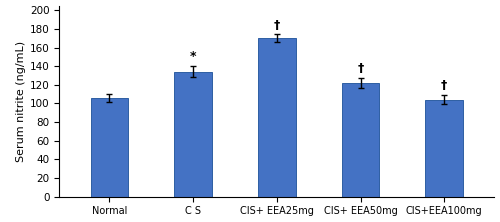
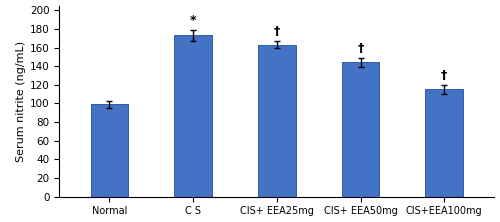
Normal: 106 -> 99
C S: 134 -> 173
CIS+ EEA25mg: 170 -> 163
CIS+ EEA50mg: 122 -> 144
CIS+EEA100mg: 104 -> 115
